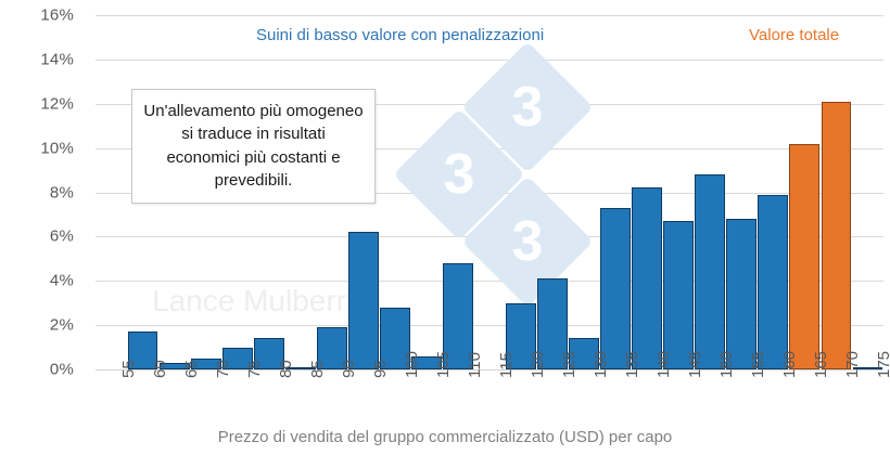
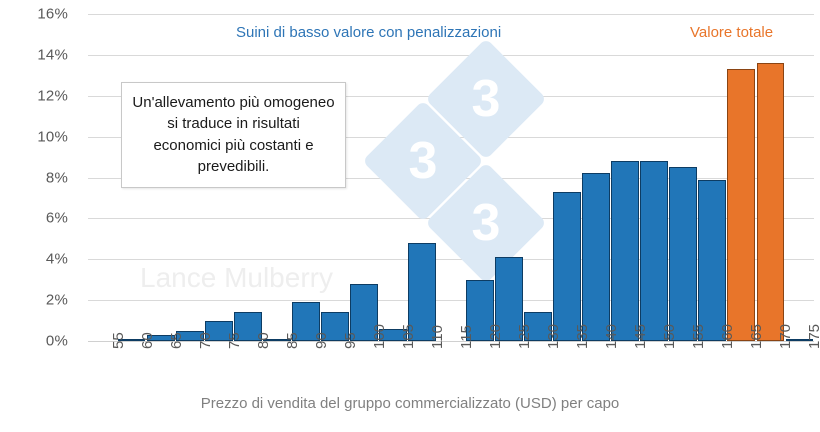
Suini di basso valore con penalizzazioni/60: 1.7% -> 0.1%
Suini di basso valore con penalizzazioni/95: 6.2% -> 1.4%
Suini di basso valore con penalizzazioni/145: 6.7% -> 8.8%
Suini di basso valore con penalizzazioni/155: 6.8% -> 8.5%
Valore totale/165: 10.2% -> 13.3%
Valore totale/170: 12.1% -> 13.6%
